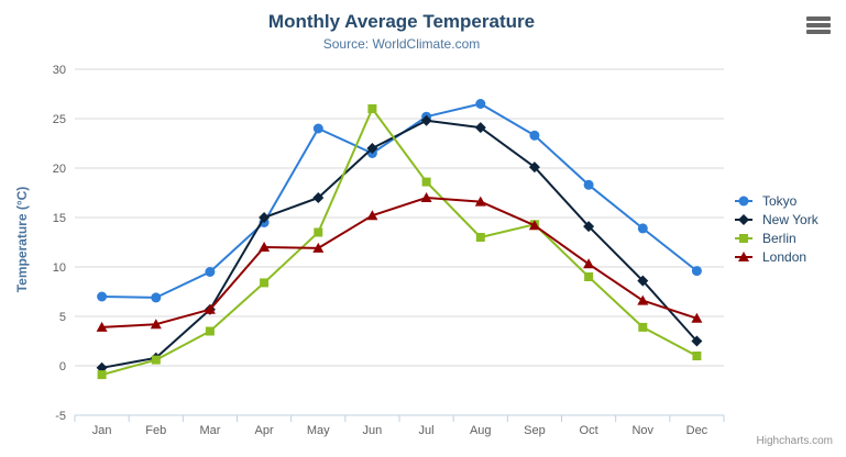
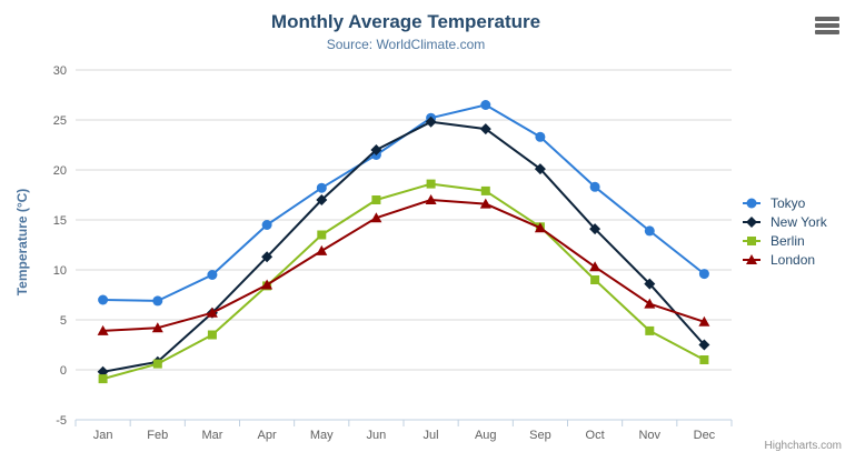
New York/Apr: 15 -> 11
London/Apr: 12 -> 8
Tokyo/May: 24 -> 18
Berlin/Jun: 26 -> 17
Berlin/Aug: 13 -> 18
